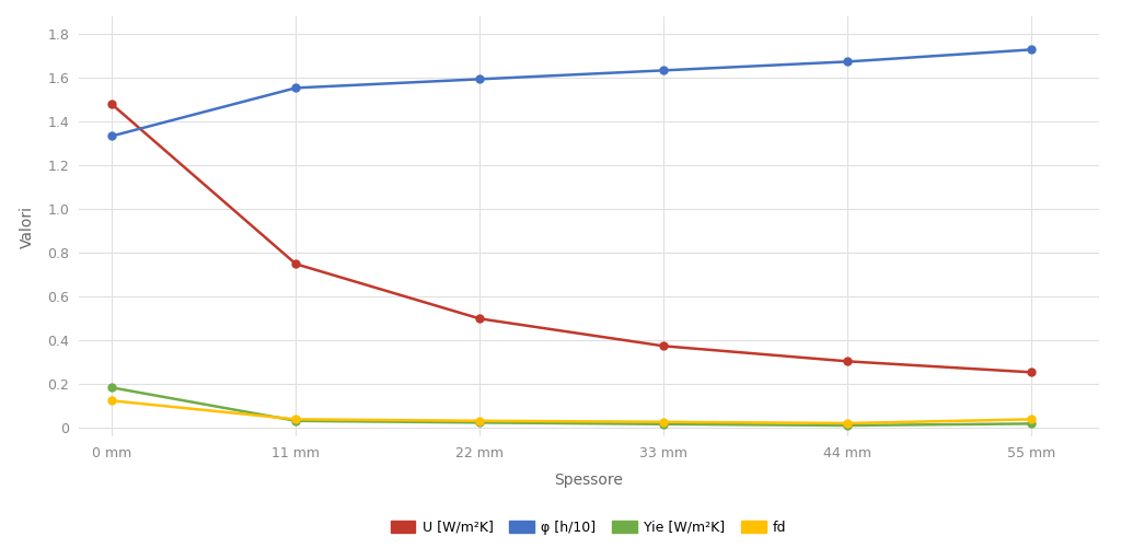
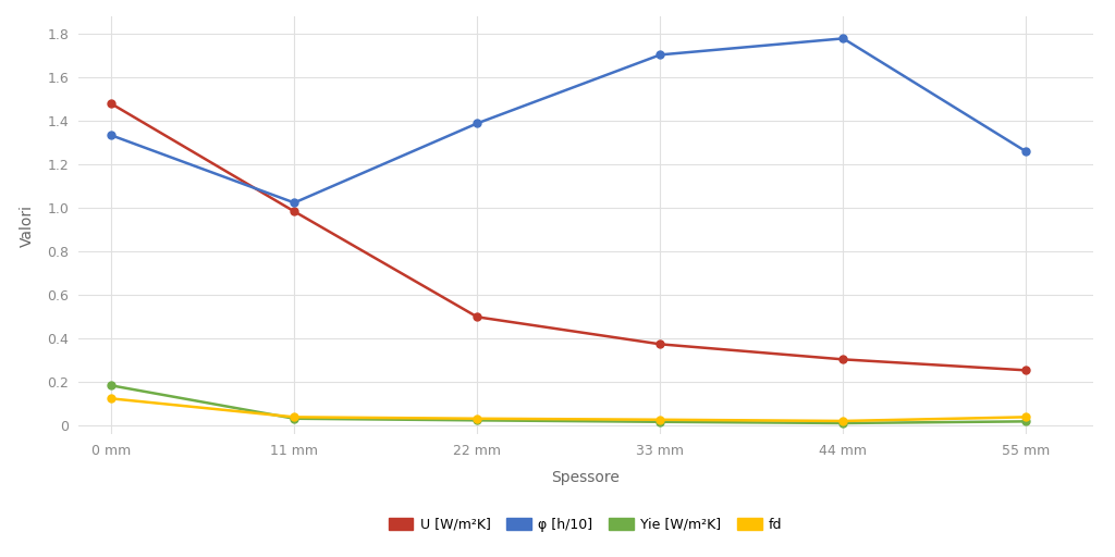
U [W/m²K]/11 mm: 0.750 -> 0.985
φ [h/10]/11 mm: 1.555 -> 1.025
φ [h/10]/22 mm: 1.595 -> 1.390
φ [h/10]/33 mm: 1.635 -> 1.705
φ [h/10]/44 mm: 1.675 -> 1.780
φ [h/10]/55 mm: 1.730 -> 1.260
